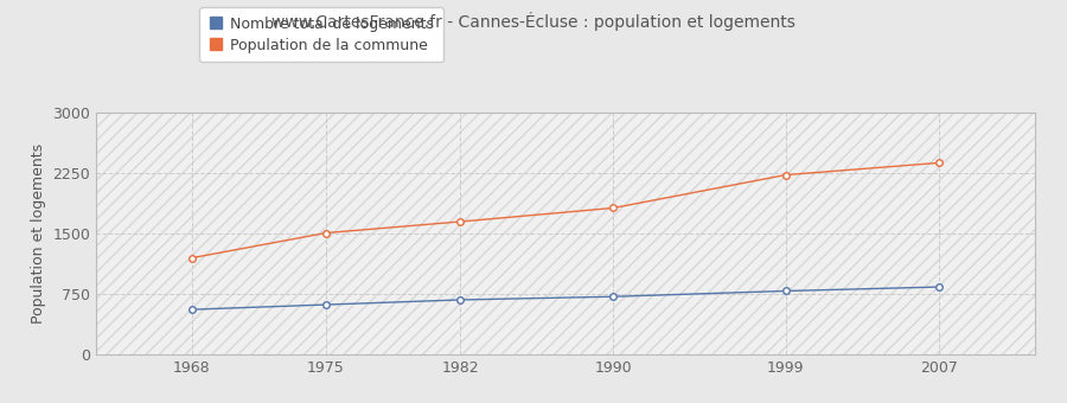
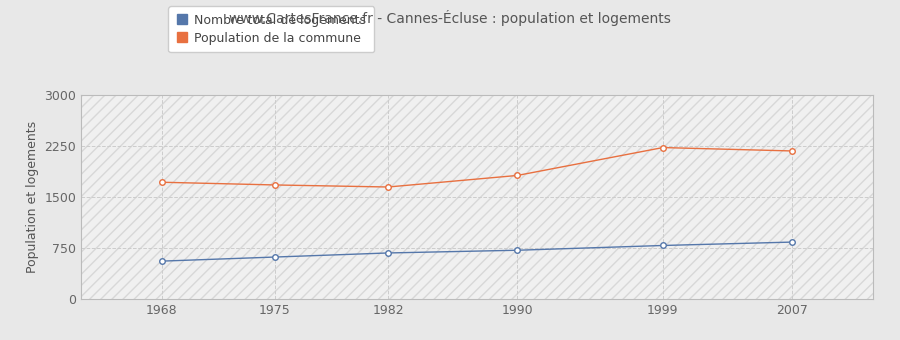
Population de la commune/1968: 1200 -> 1720
Population de la commune/1975: 1510 -> 1680
Population de la commune/2007: 2380 -> 2180
